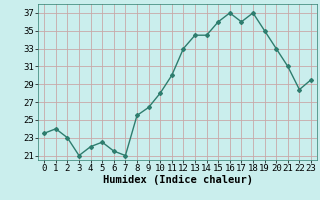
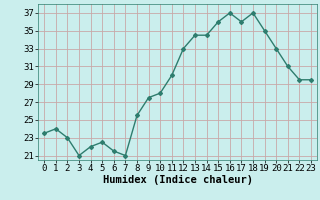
9: 26.4 -> 27.5
22: 28.4 -> 29.5
